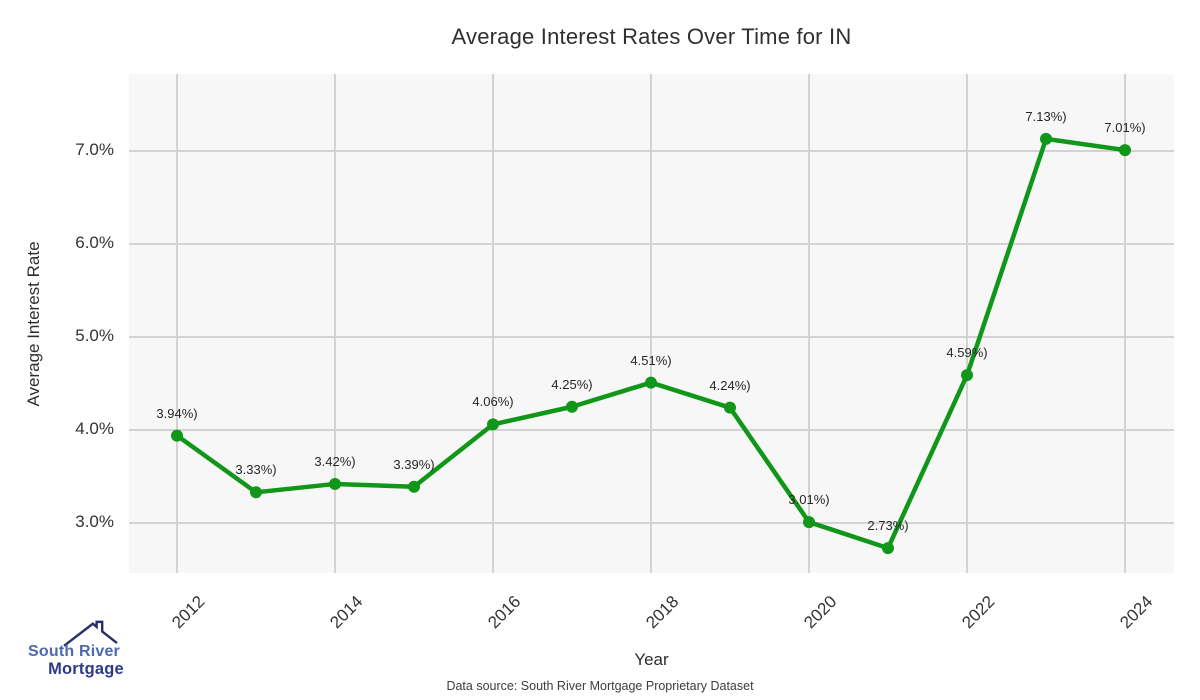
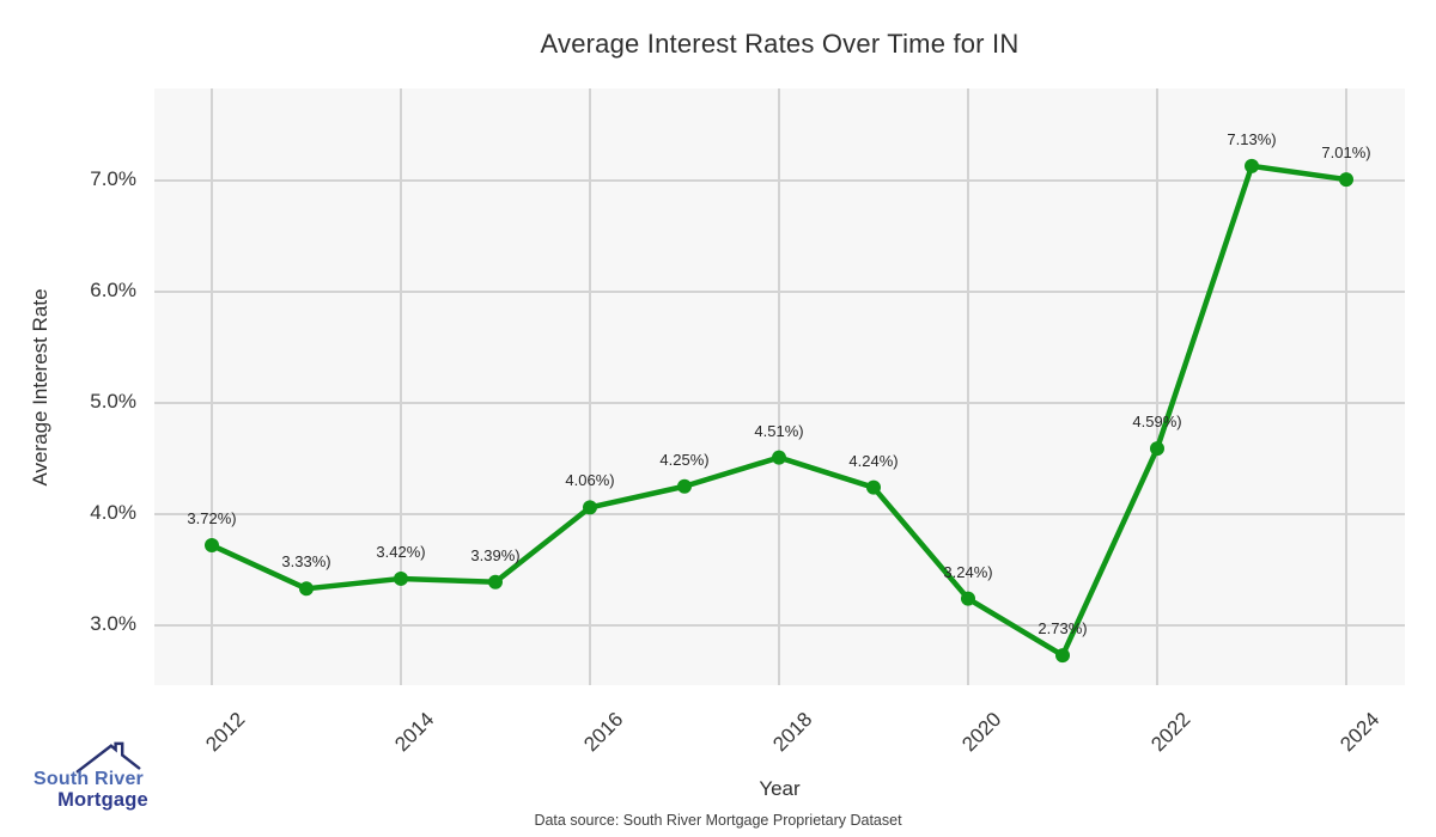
2012: 3.94% -> 3.72%
2020: 3.01% -> 3.24%
